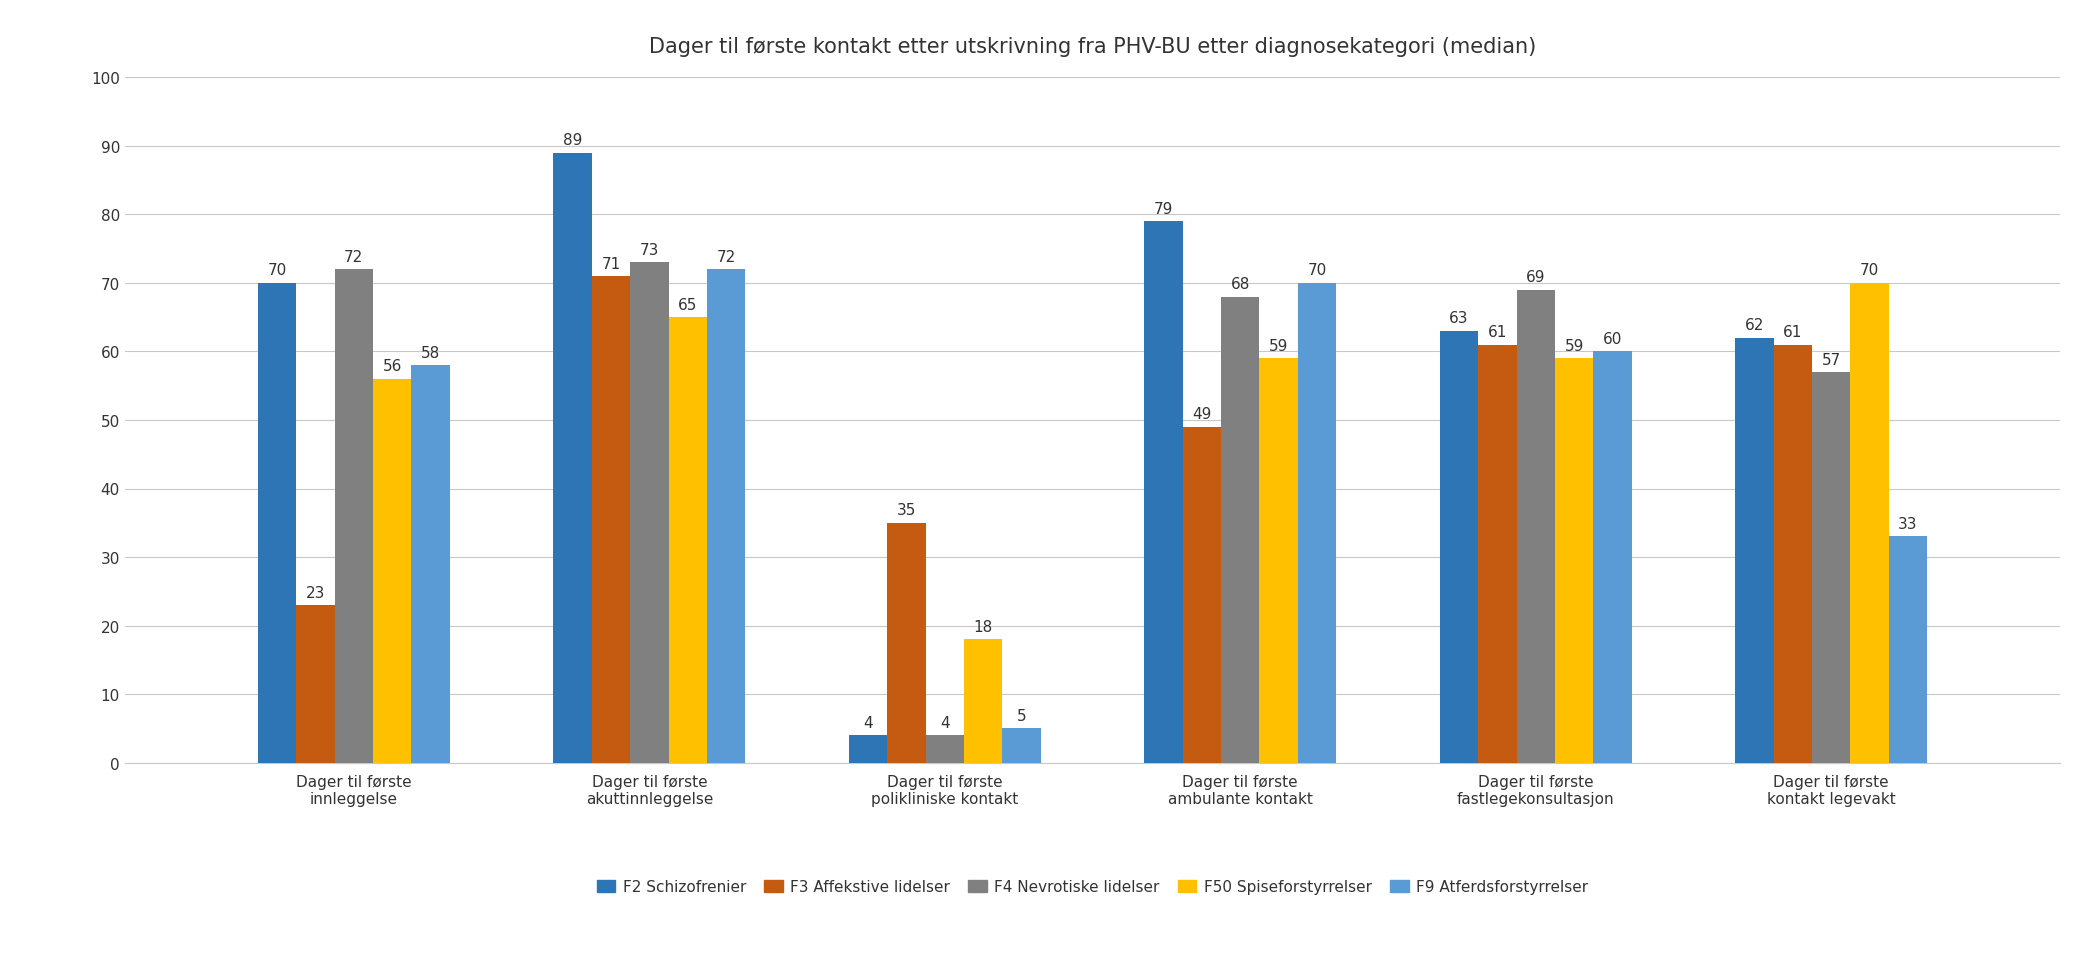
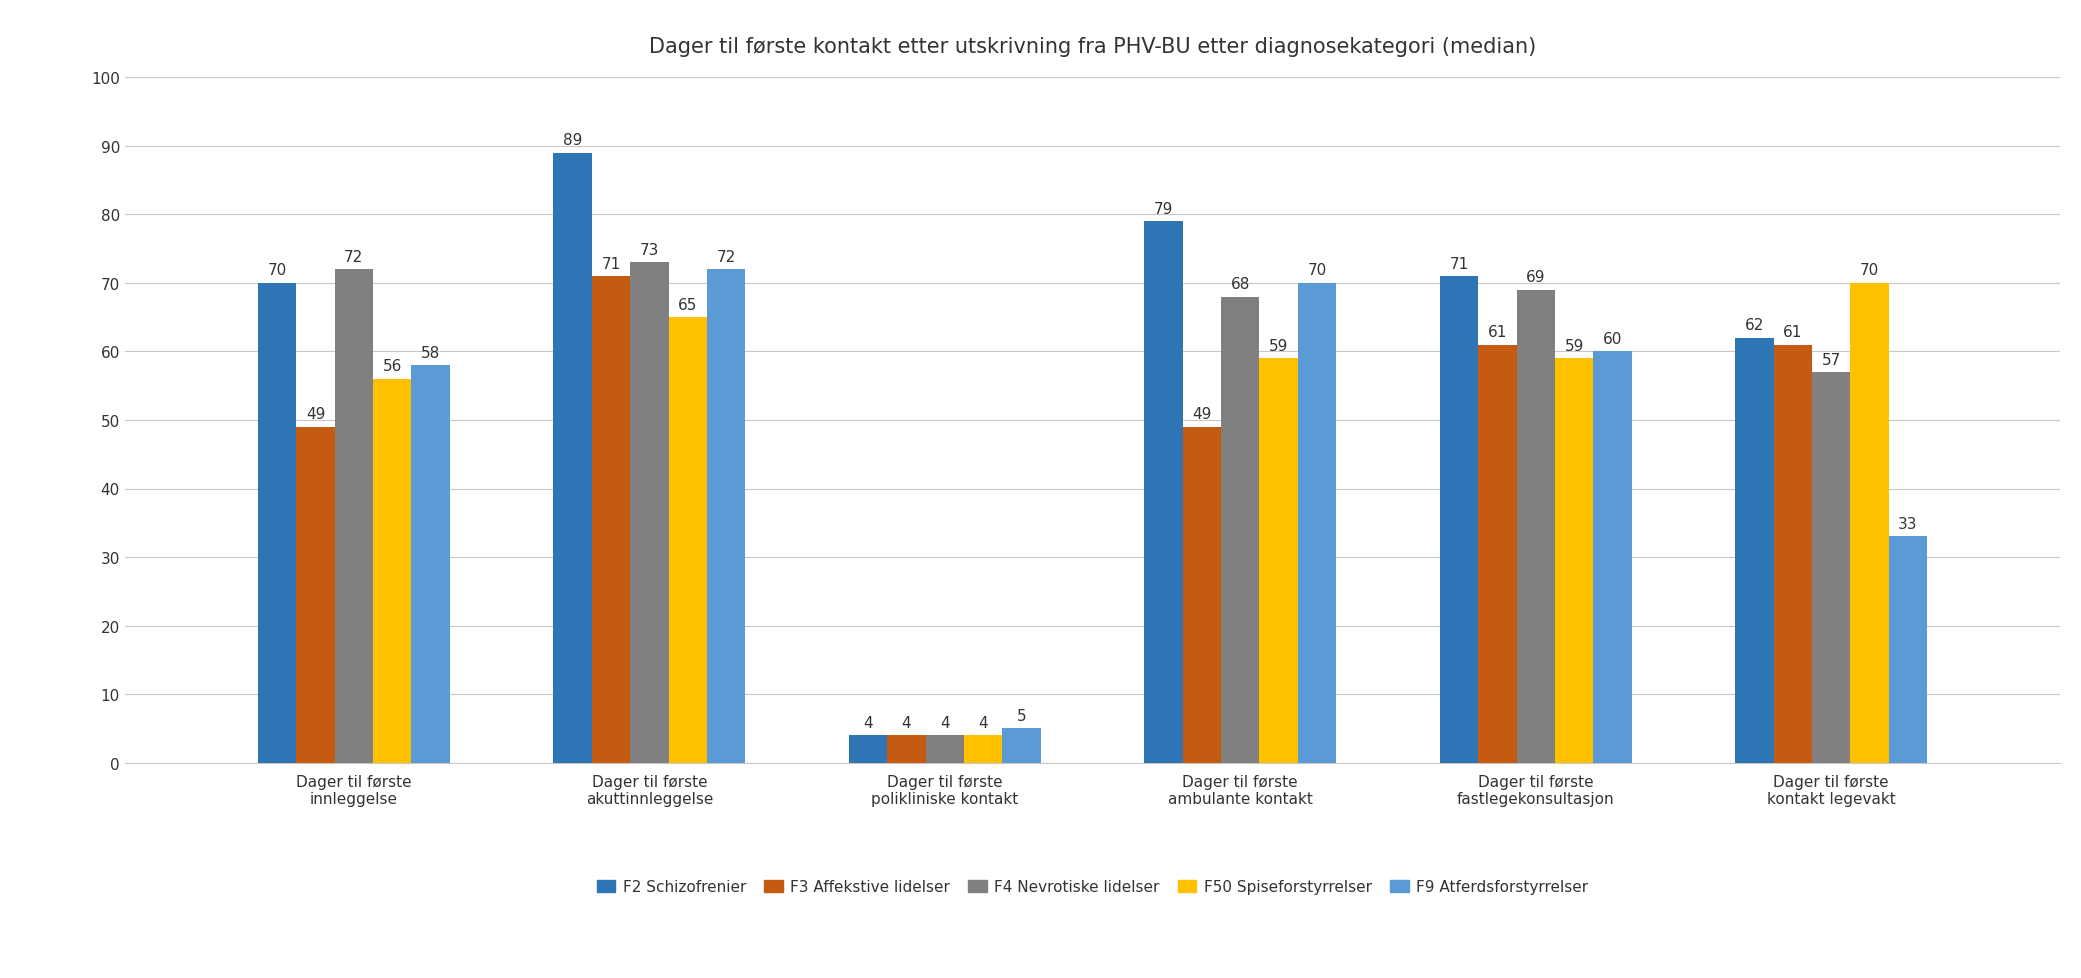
F3 Affekstive lidelser/Dager til første innleggelse: 23 -> 49
F3 Affekstive lidelser/Dager til første polikliniske kontakt: 35 -> 4
F50 Spiseforstyrrelser/Dager til første polikliniske kontakt: 18 -> 4
F2 Schizofrenier/Dager til første fastlegekonsultasjon: 63 -> 71
